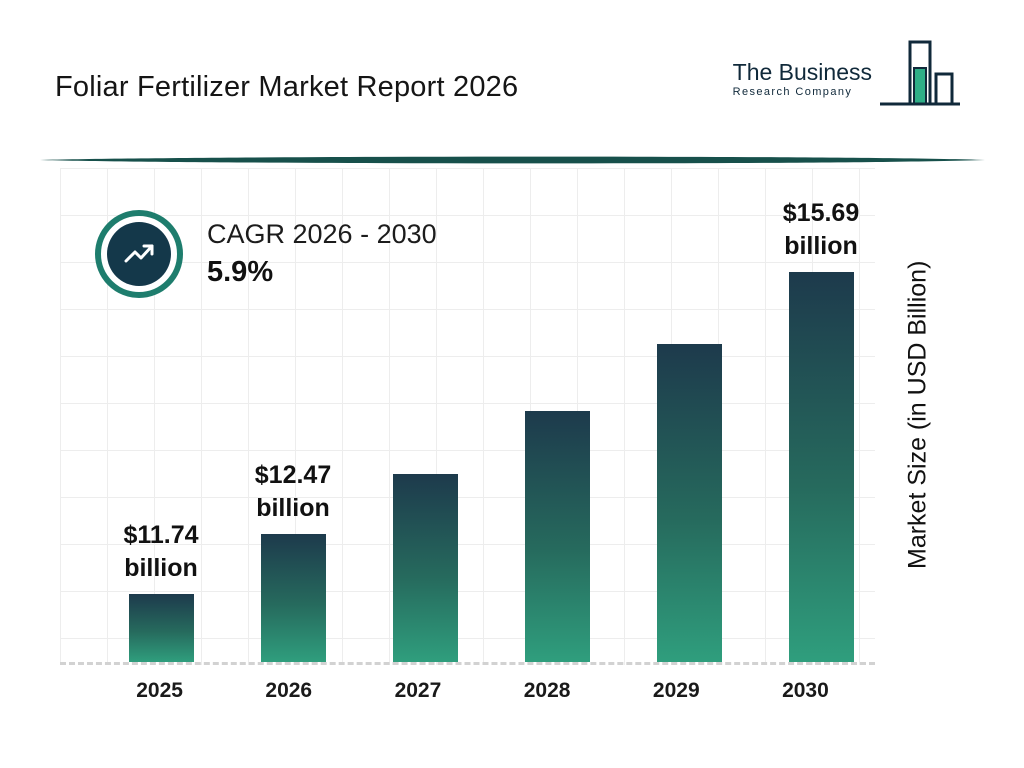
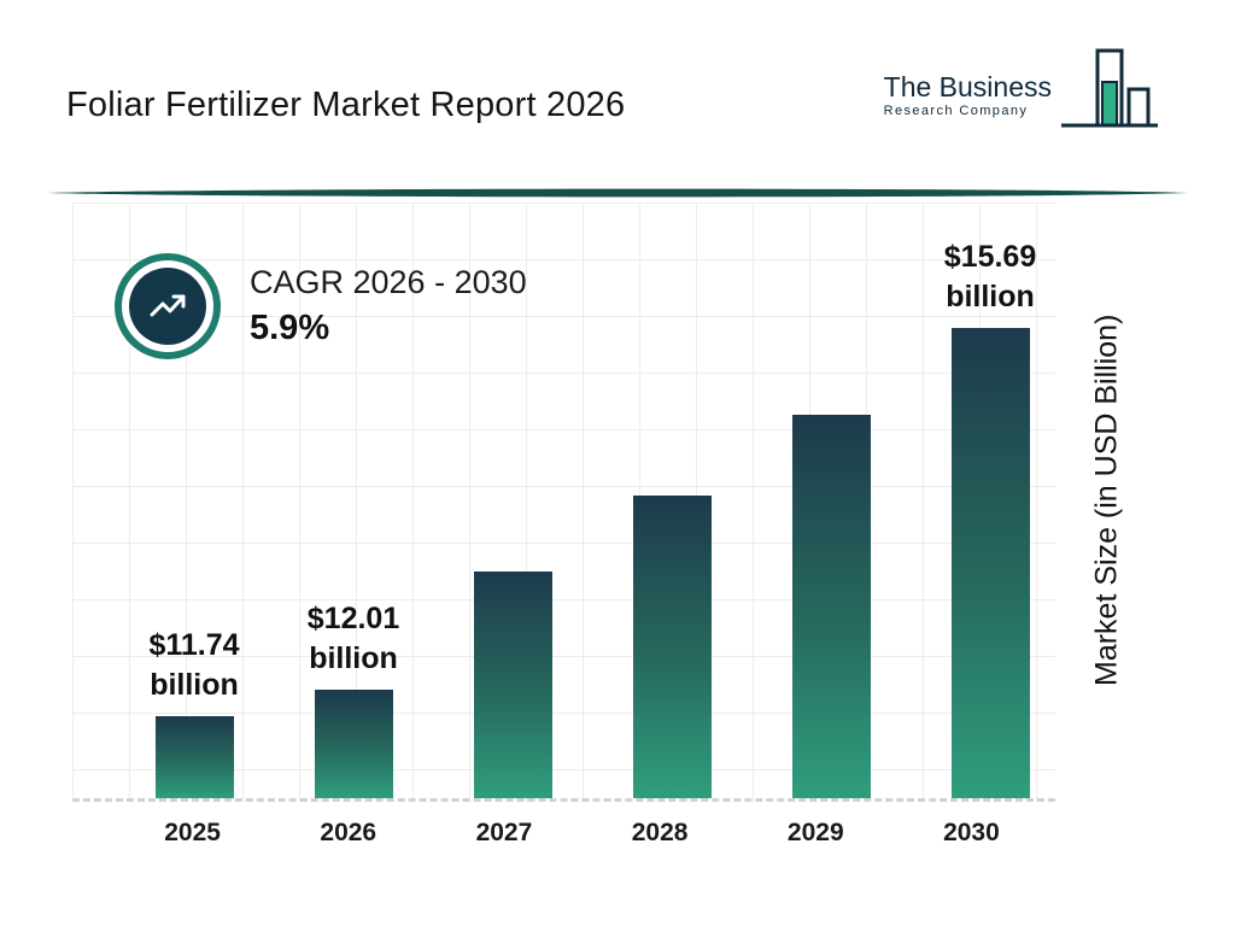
2026: $12.47 -> $12.01
